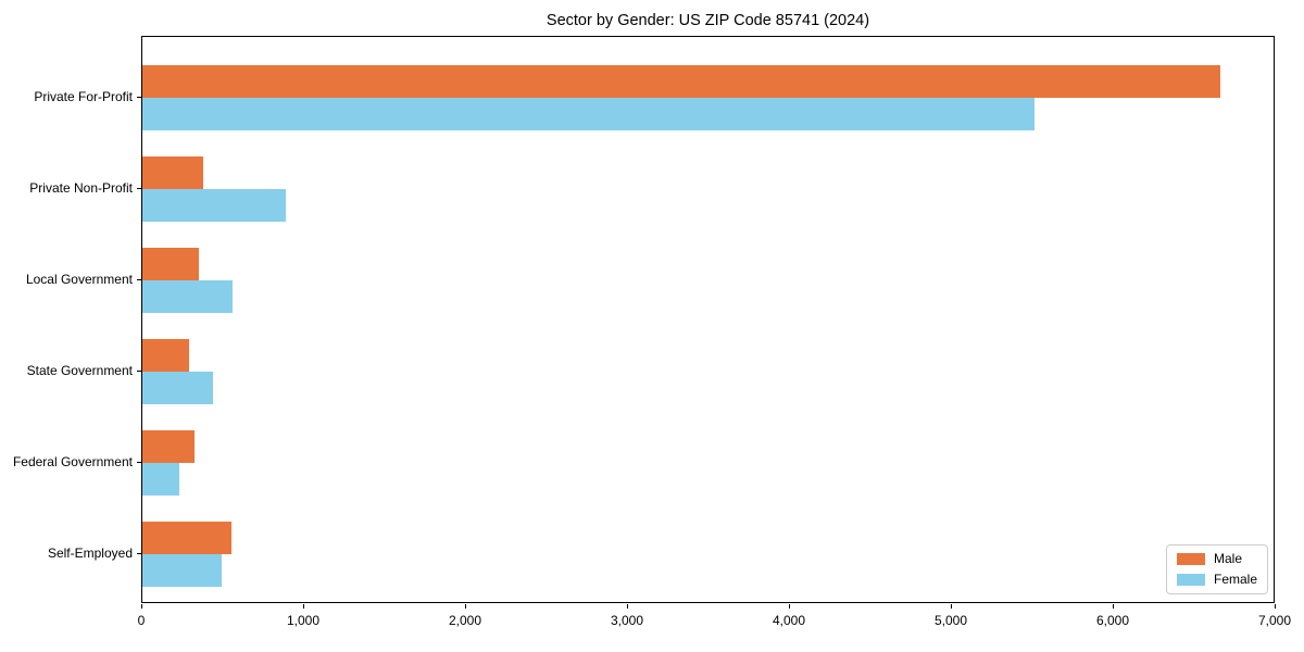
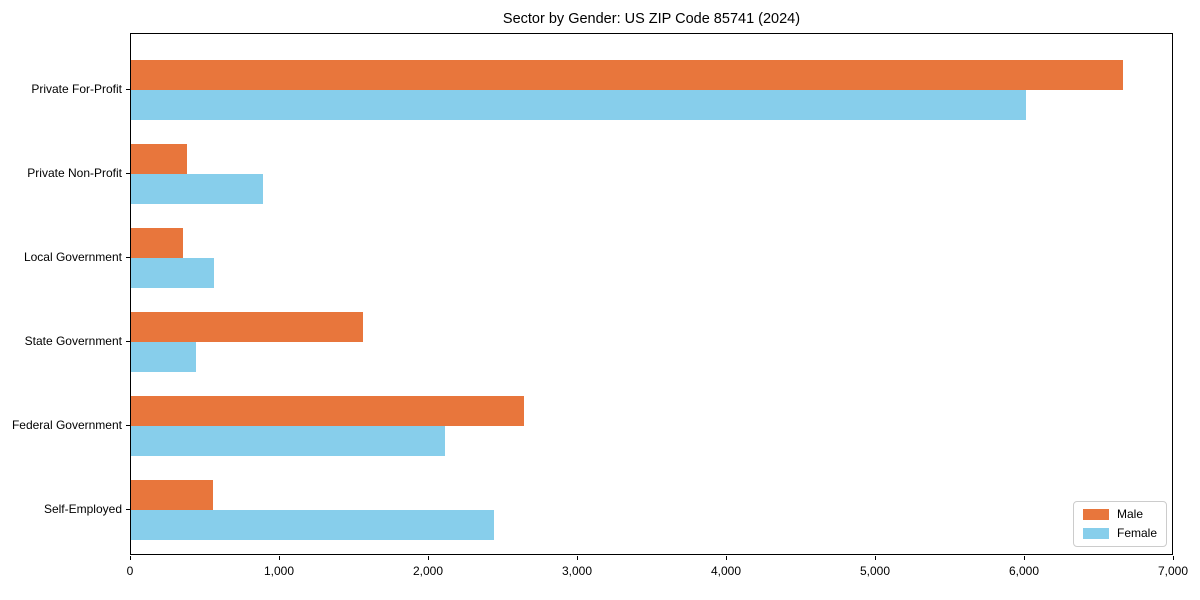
Female/Private For-Profit: 5520 -> 6020
Male/State Government: 290 -> 1560
Male/Federal Government: 320 -> 2640
Female/Federal Government: 230 -> 2110
Female/Self-Employed: 490 -> 2440
